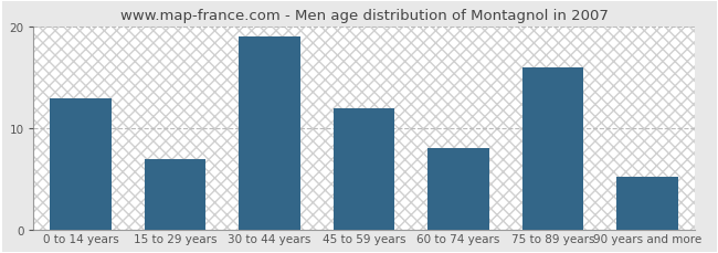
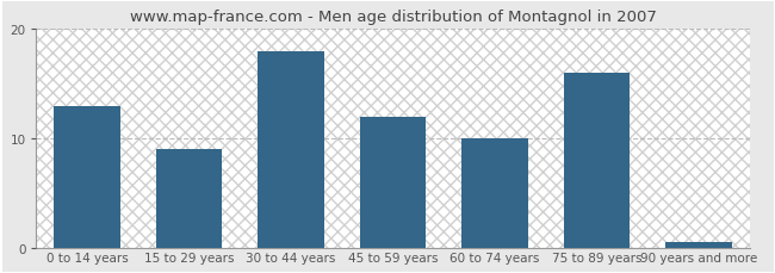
15 to 29 years: 7.0 -> 9.0
30 to 44 years: 19.0 -> 18.0
60 to 74 years: 8.0 -> 10.0
90 years and more: 5.2 -> 0.5
